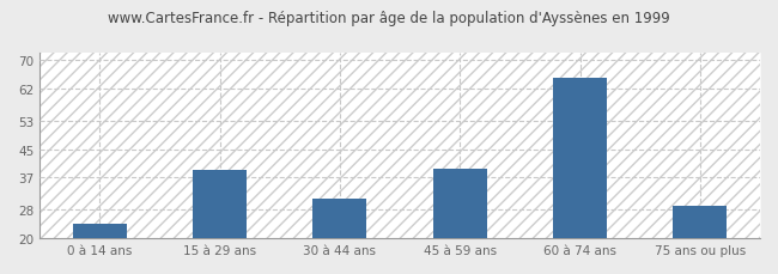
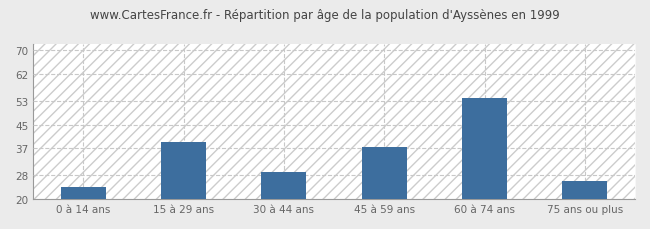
30 à 44 ans: 31.0 -> 29.0
45 à 59 ans: 39.5 -> 37.5
60 à 74 ans: 65.0 -> 54.0
75 ans ou plus: 29.0 -> 26.0
